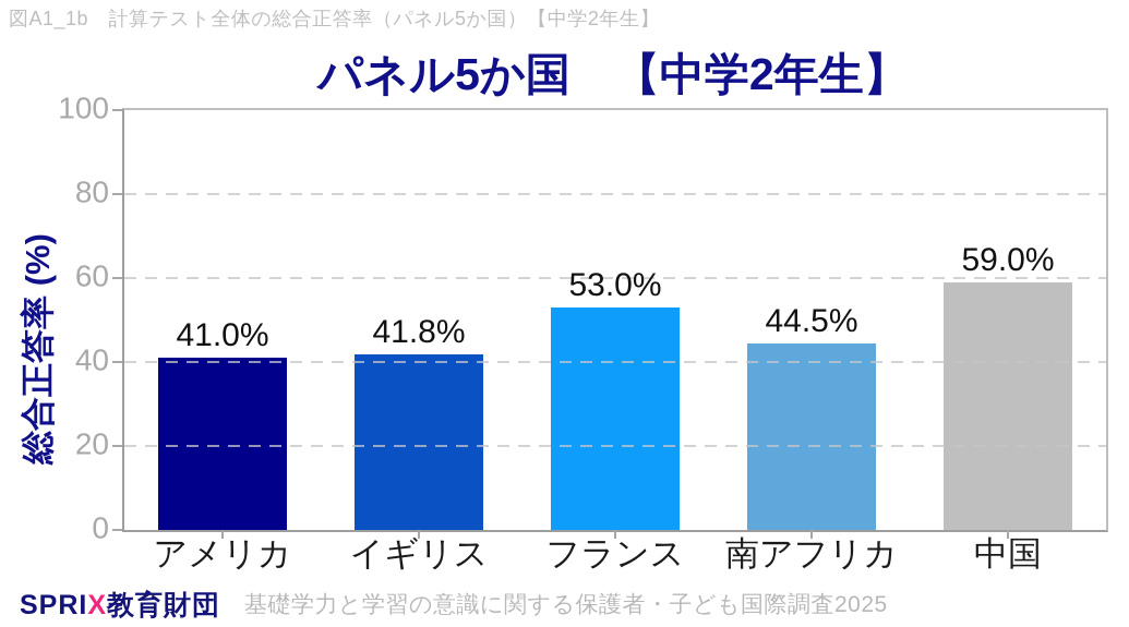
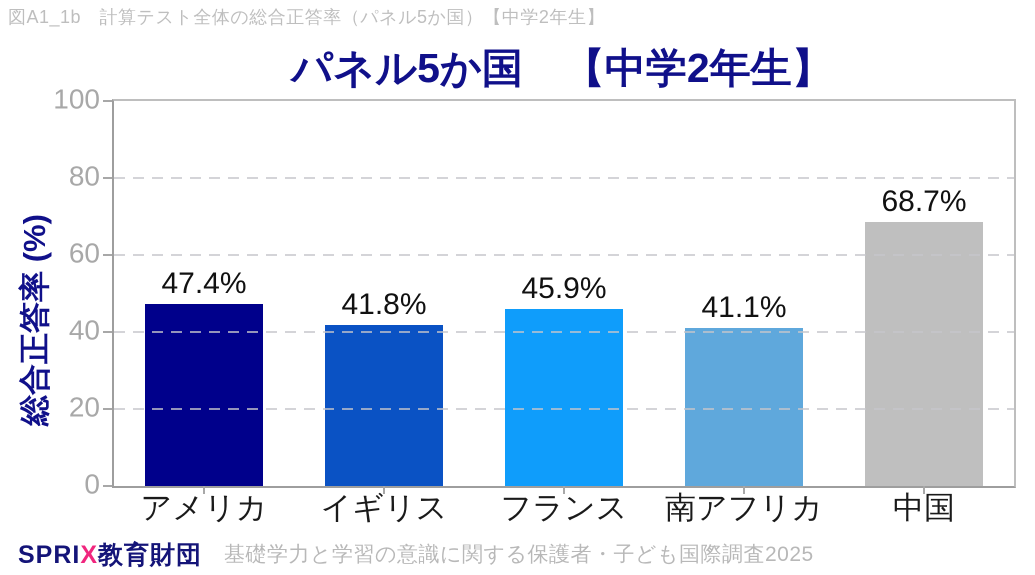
アメリカ: 41.0% -> 47.4%
フランス: 53.0% -> 45.9%
南アフリカ: 44.5% -> 41.1%
中国: 59.0% -> 68.7%
